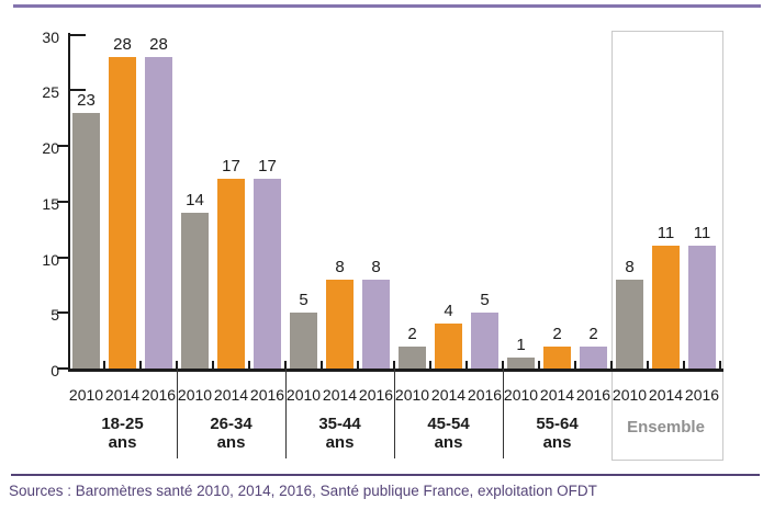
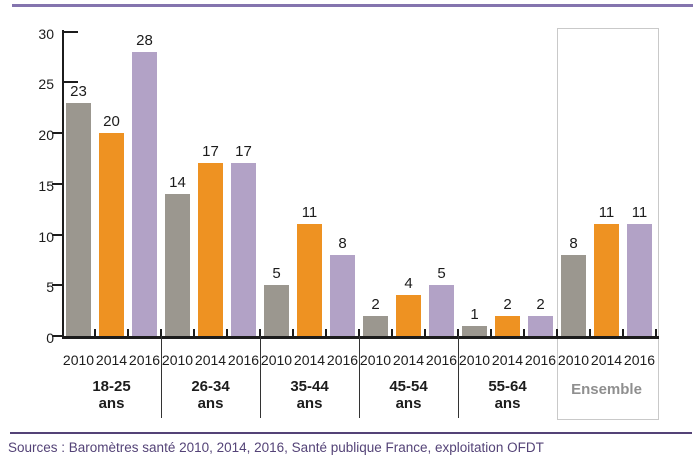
2014/18-25 ans: 28 -> 20
2014/35-44 ans: 8 -> 11
